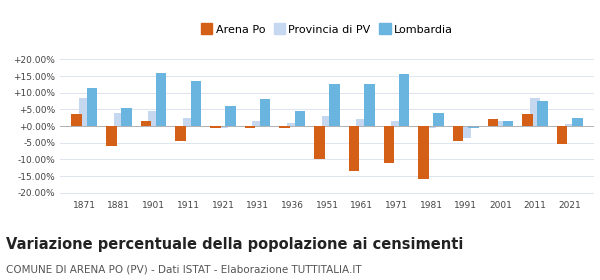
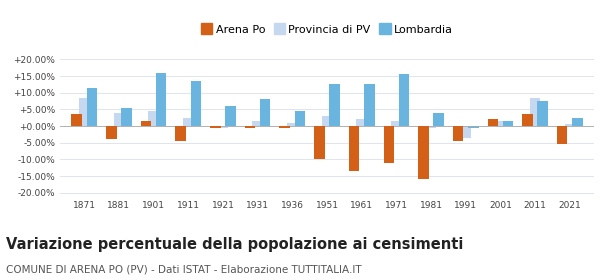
Arena Po/1881: -6.0% -> -4.0%
